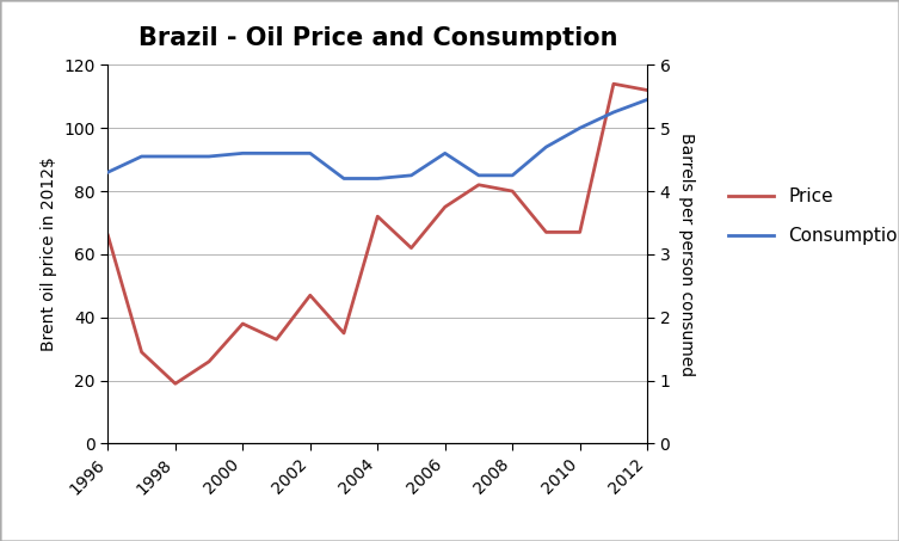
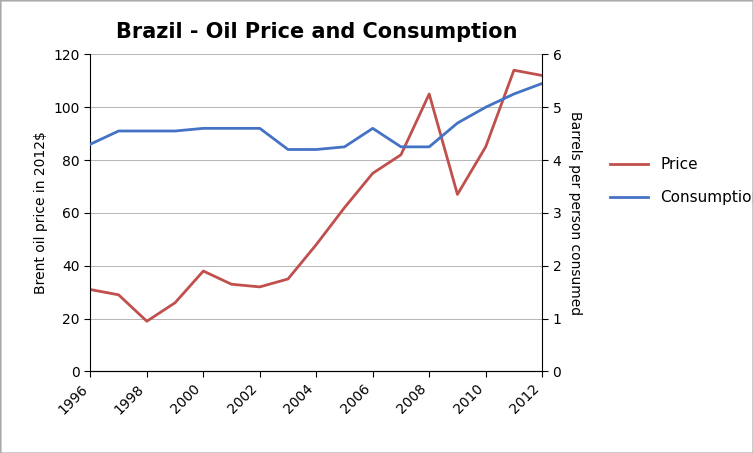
Price/1996: 66 -> 31
Price/2002: 47 -> 32
Price/2004: 72 -> 48
Price/2008: 80 -> 105
Price/2010: 67 -> 85
